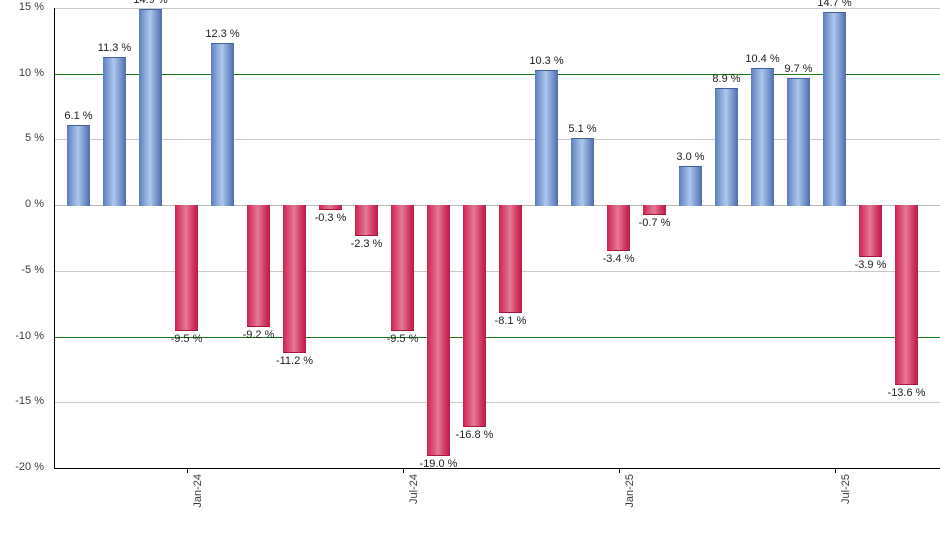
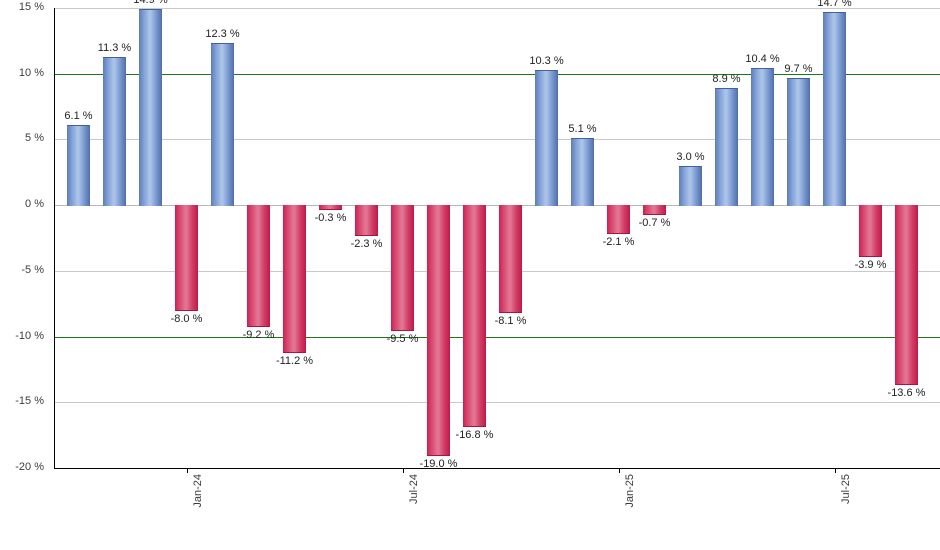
Jan-24: -9.5 -> -8.0
Jan-25: -3.4 -> -2.1
